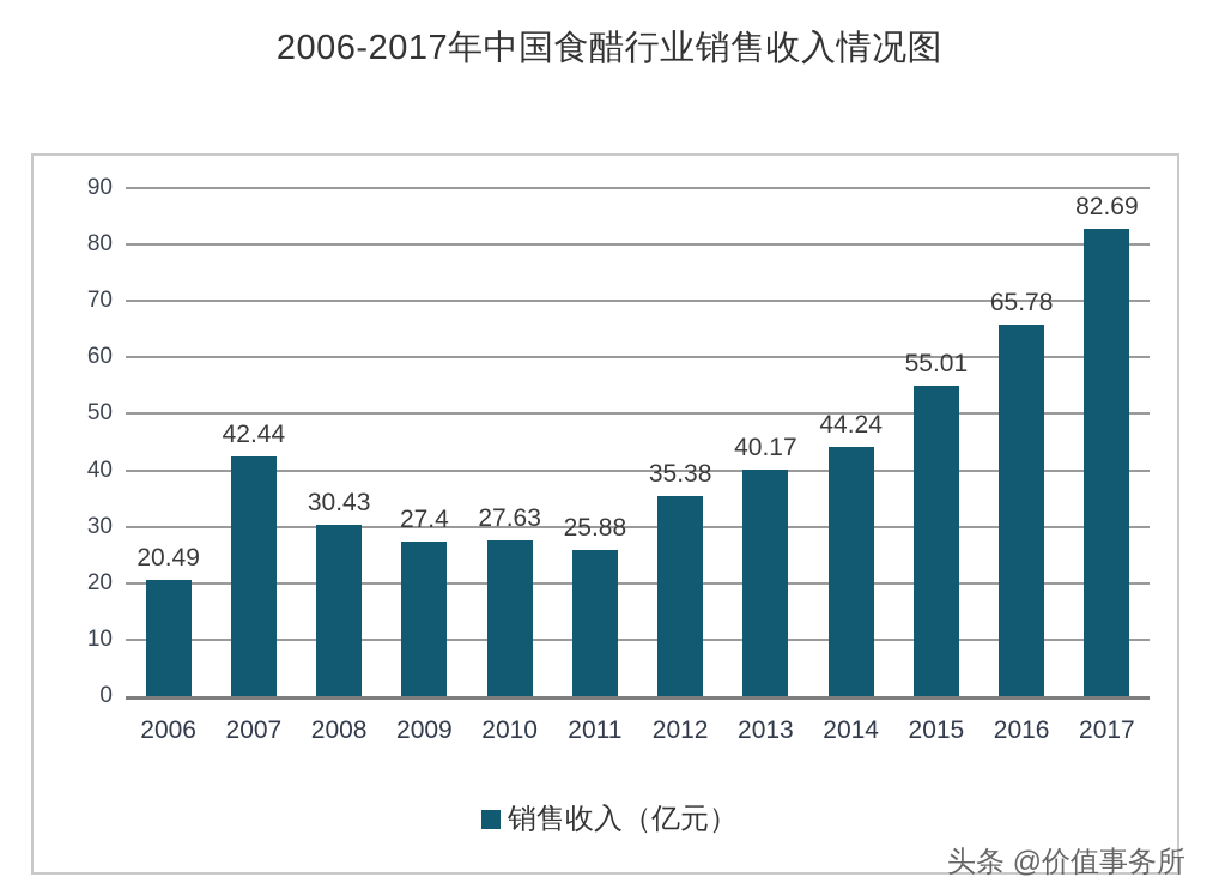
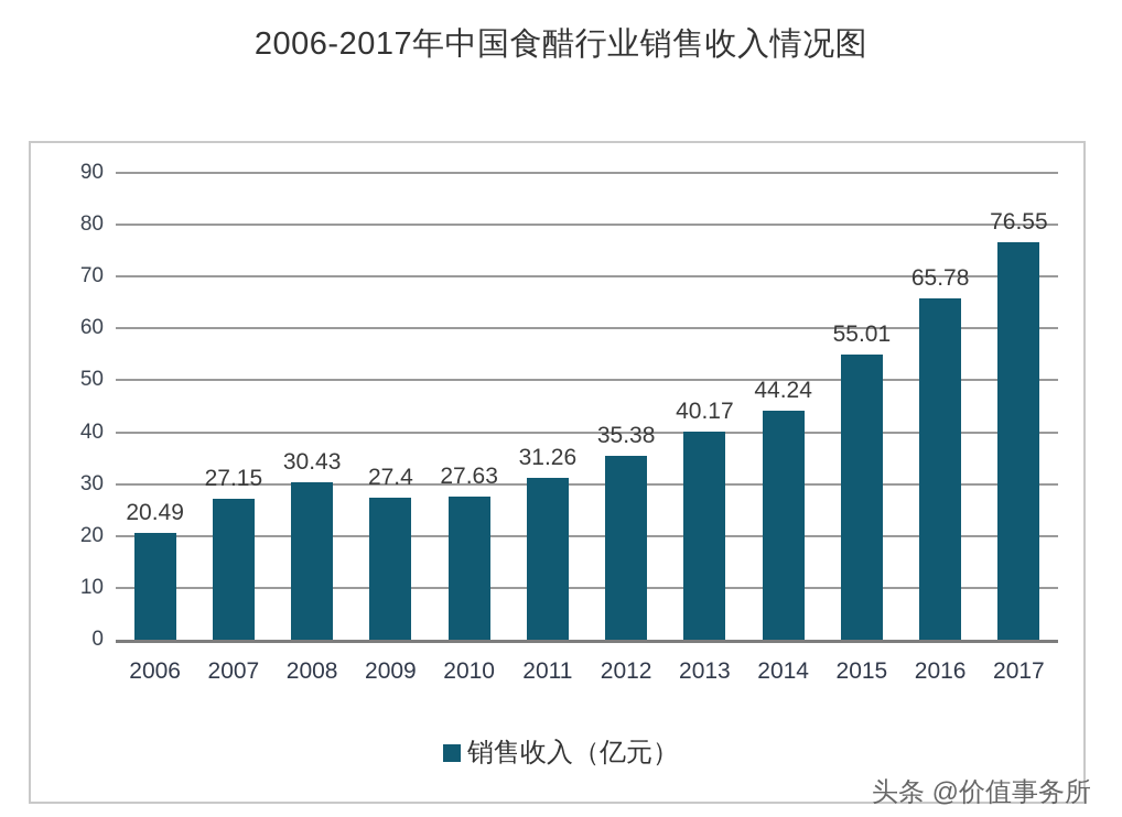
2007: 42.44 -> 27.15
2011: 25.88 -> 31.26
2017: 82.69 -> 76.55
